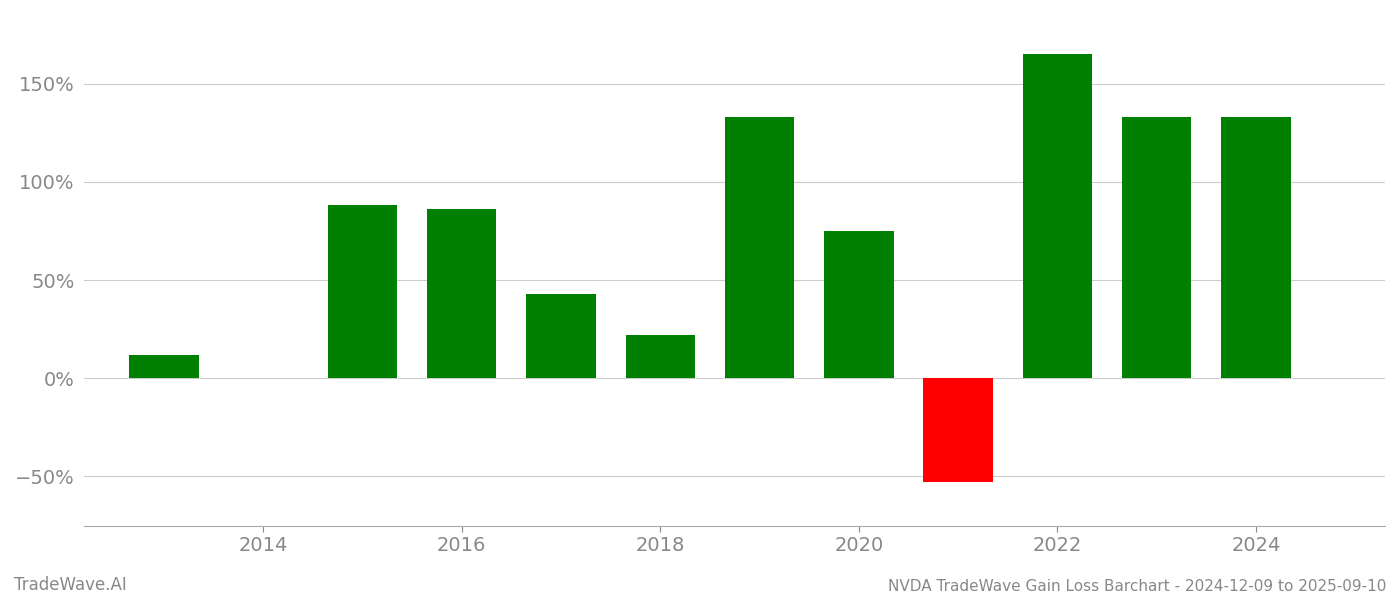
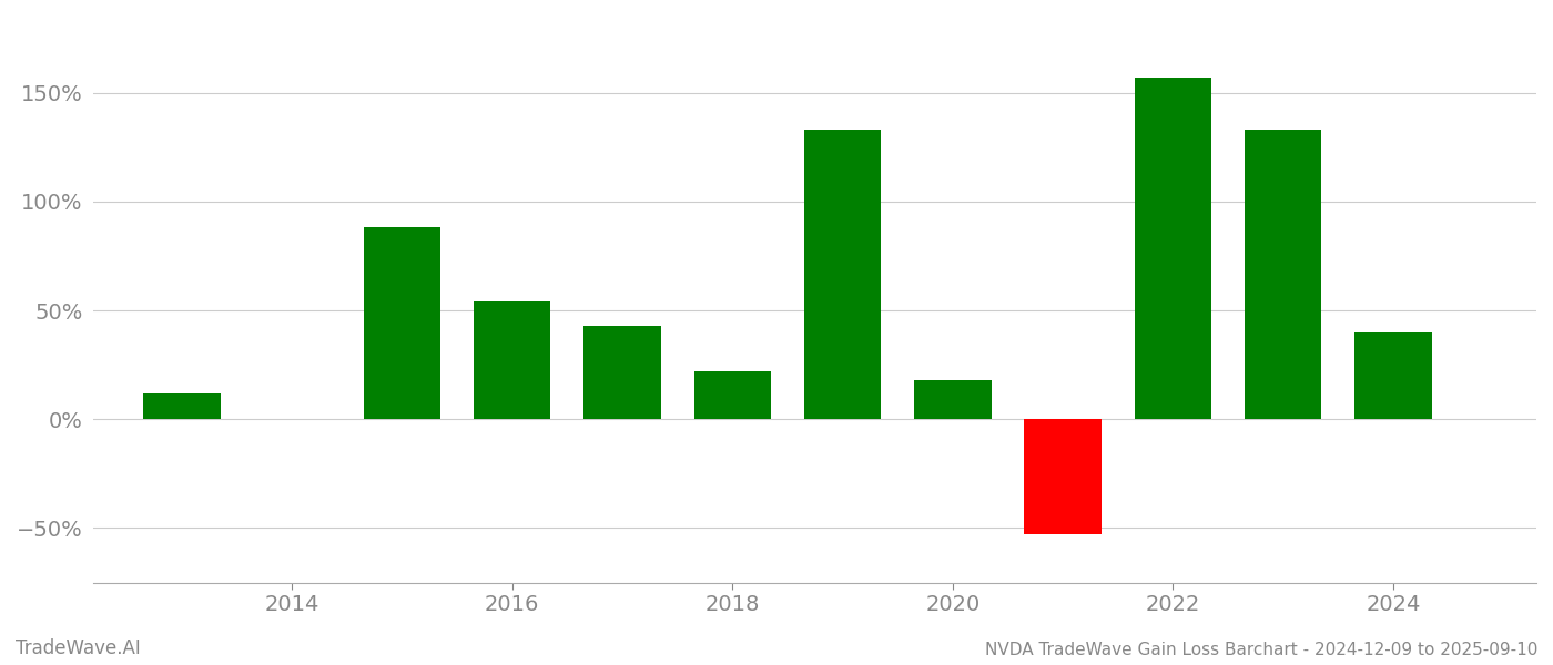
2016: 86% -> 54%
2020: 75% -> 18%
2022: 165% -> 157%
2024: 133% -> 40%
